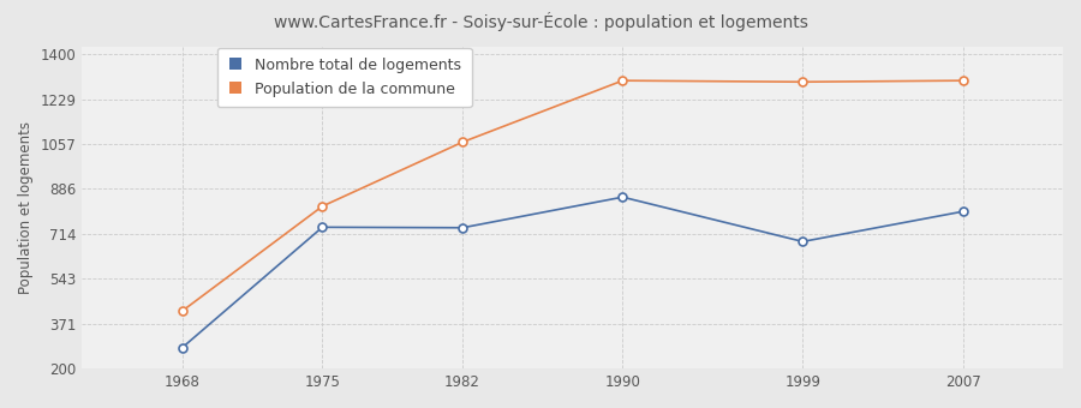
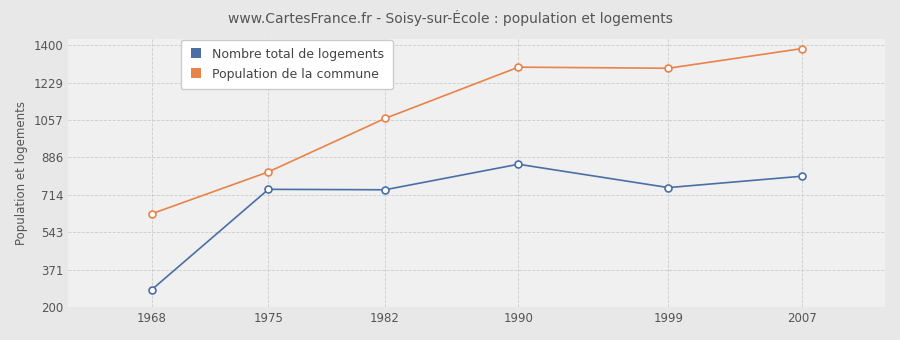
Population de la commune/1968: 420 -> 628
Nombre total de logements/1999: 685 -> 748
Population de la commune/2007: 1300 -> 1385
